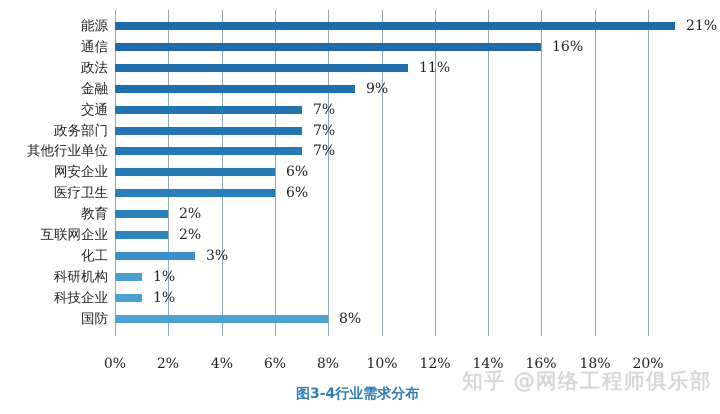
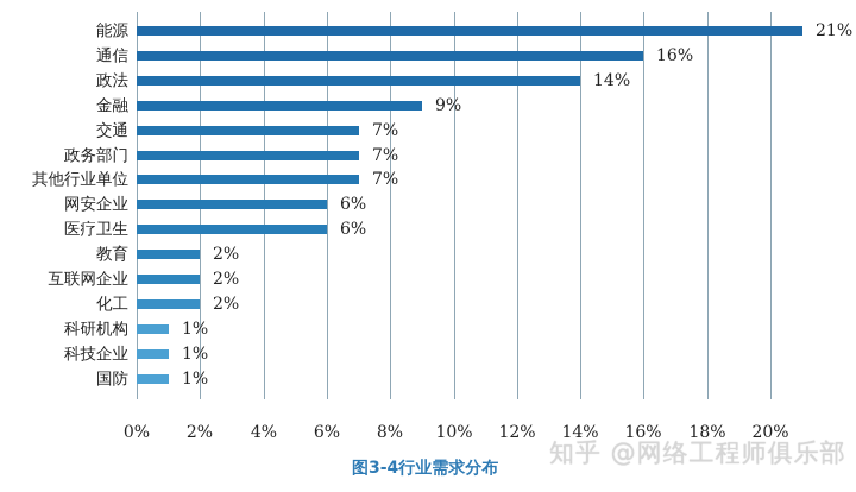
政法: 11% -> 14%
化工: 3% -> 2%
国防: 8% -> 1%
